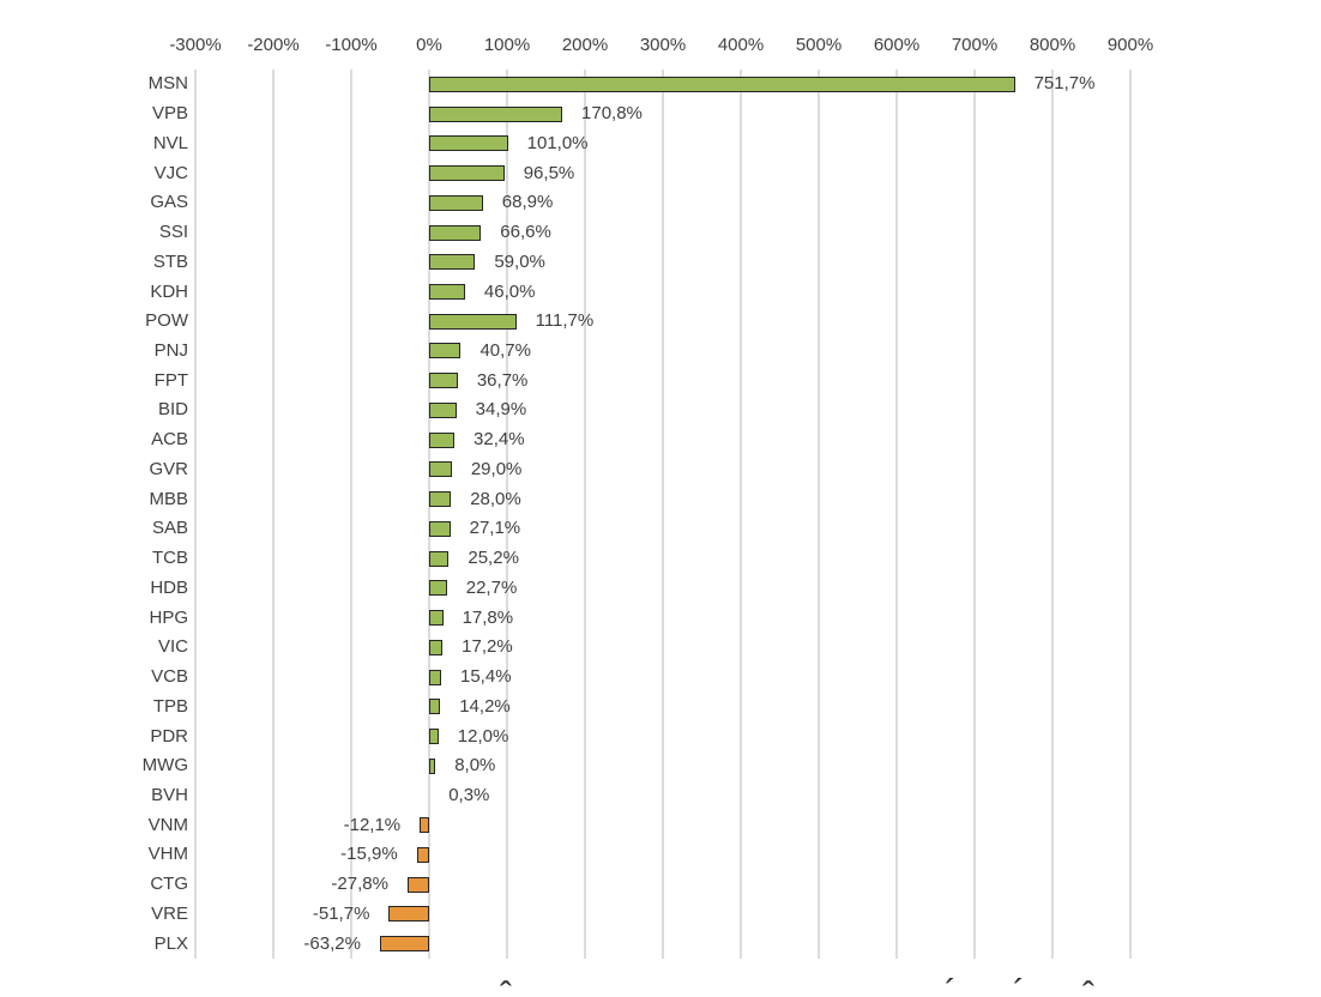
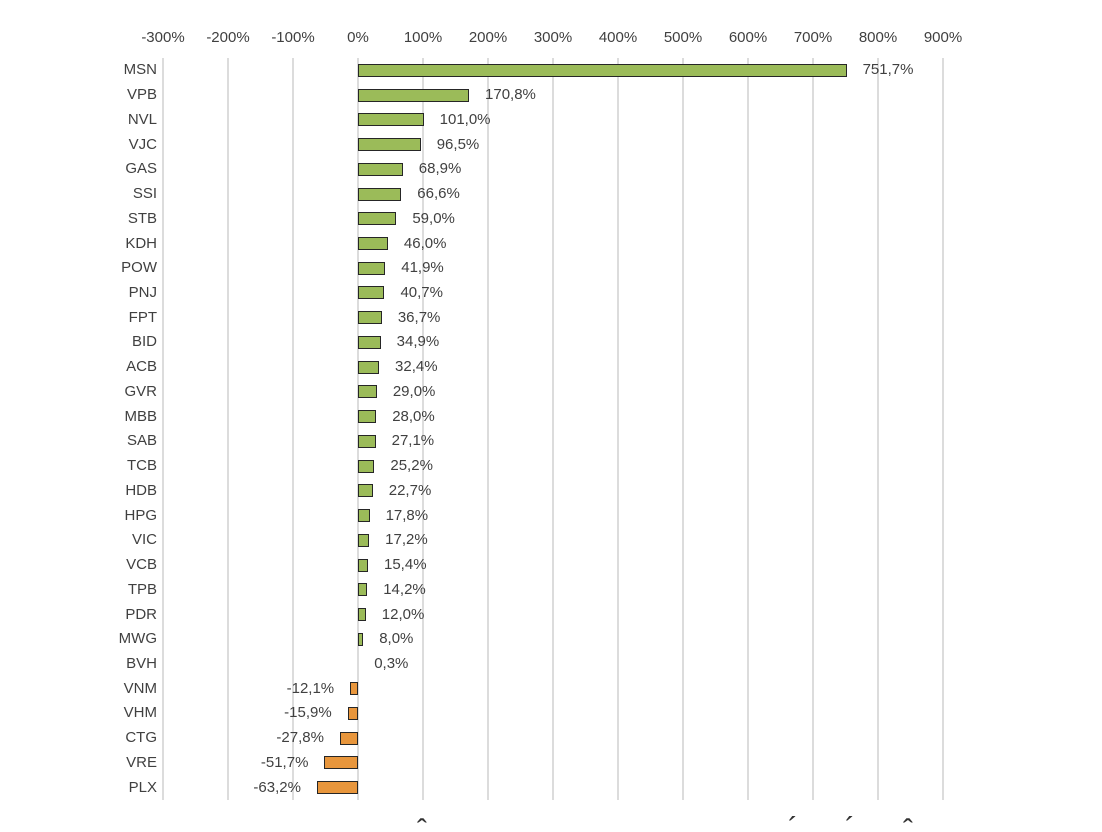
POW: 111,7% -> 41,9%
